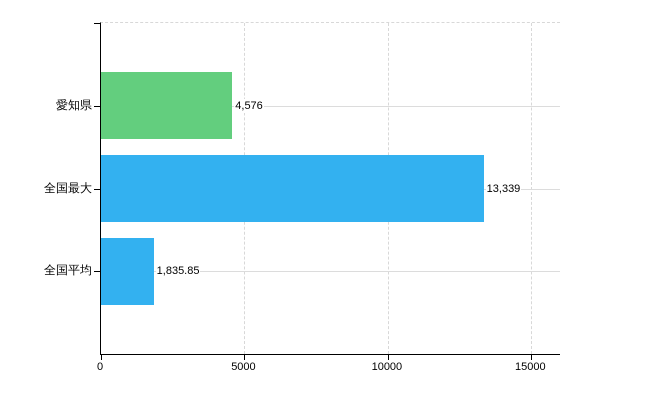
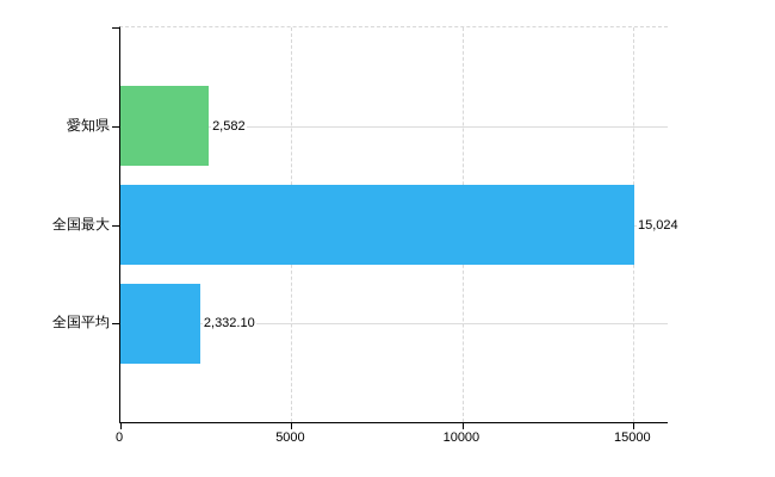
愛知県: 4,576 -> 2,582
全国最大: 13,339 -> 15,024
全国平均: 1,835.85 -> 2,332.10
